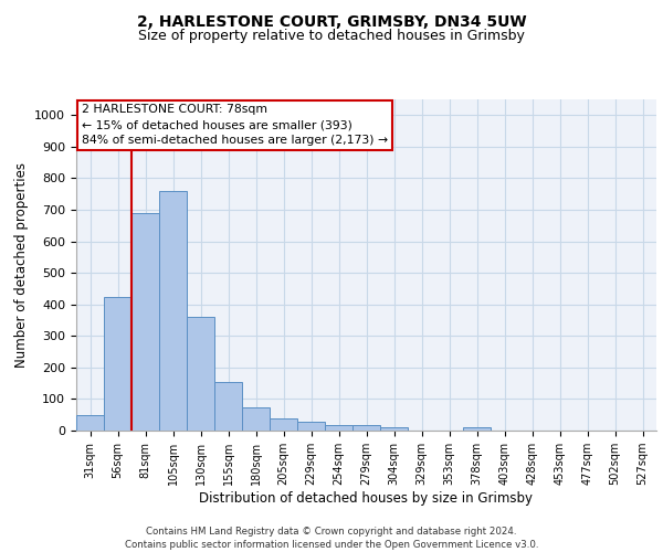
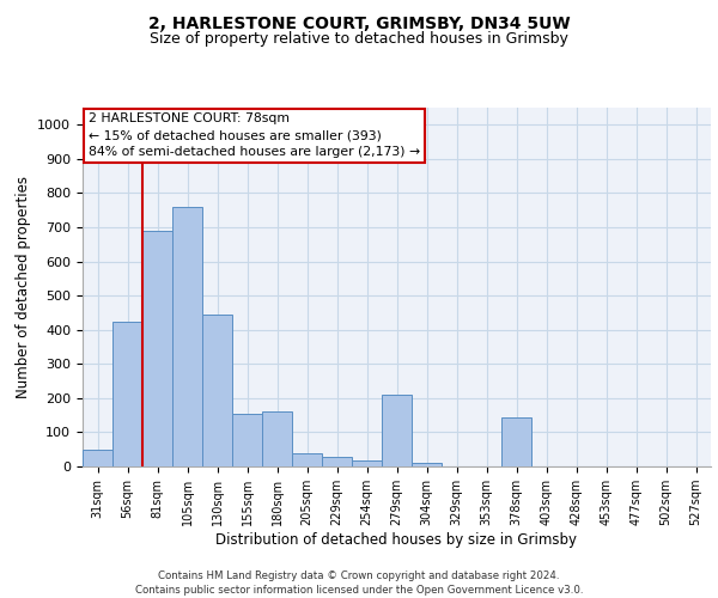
130sqm: 360 -> 445
180sqm: 75 -> 160
279sqm: 17 -> 210
378sqm: 10 -> 145
